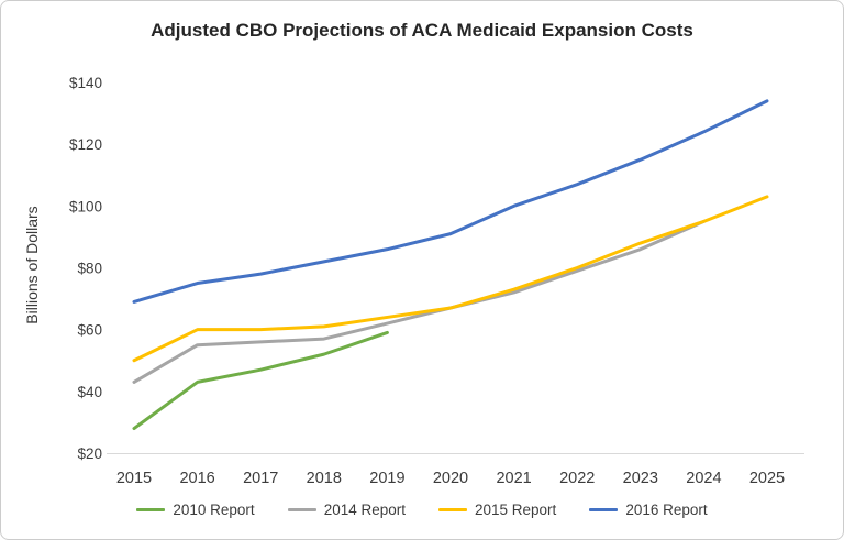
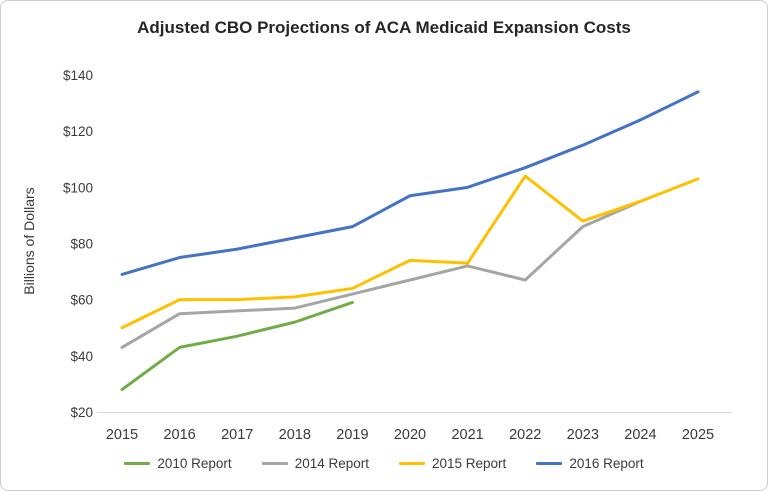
2015 Report/2020: $67 -> $74
2016 Report/2020: $91 -> $97
2014 Report/2022: $79 -> $67
2015 Report/2022: $80 -> $104
